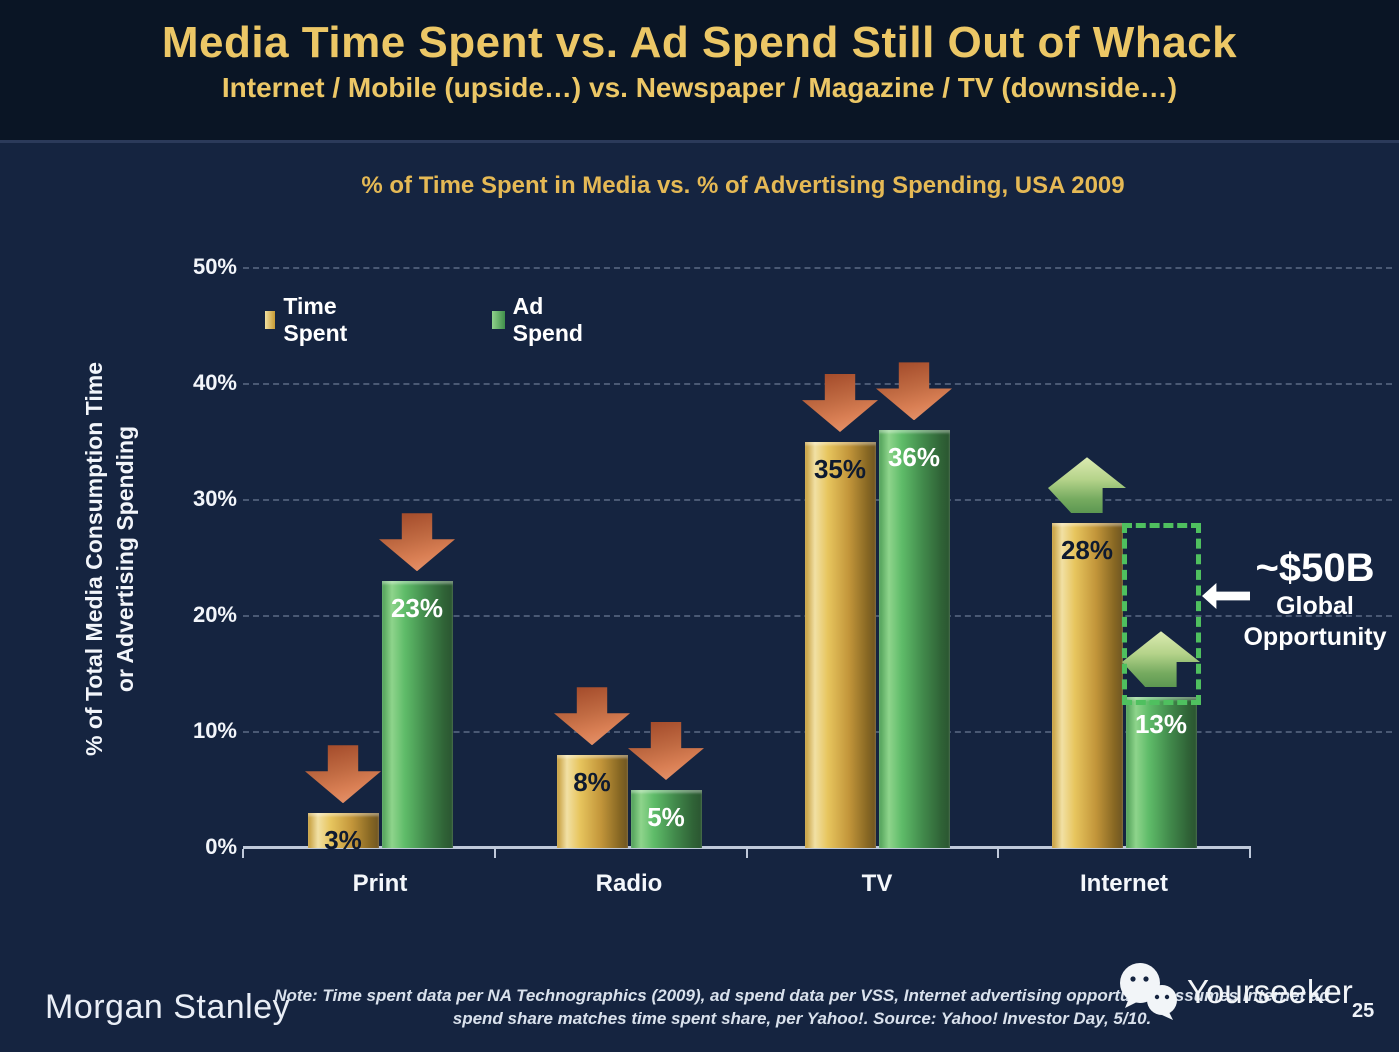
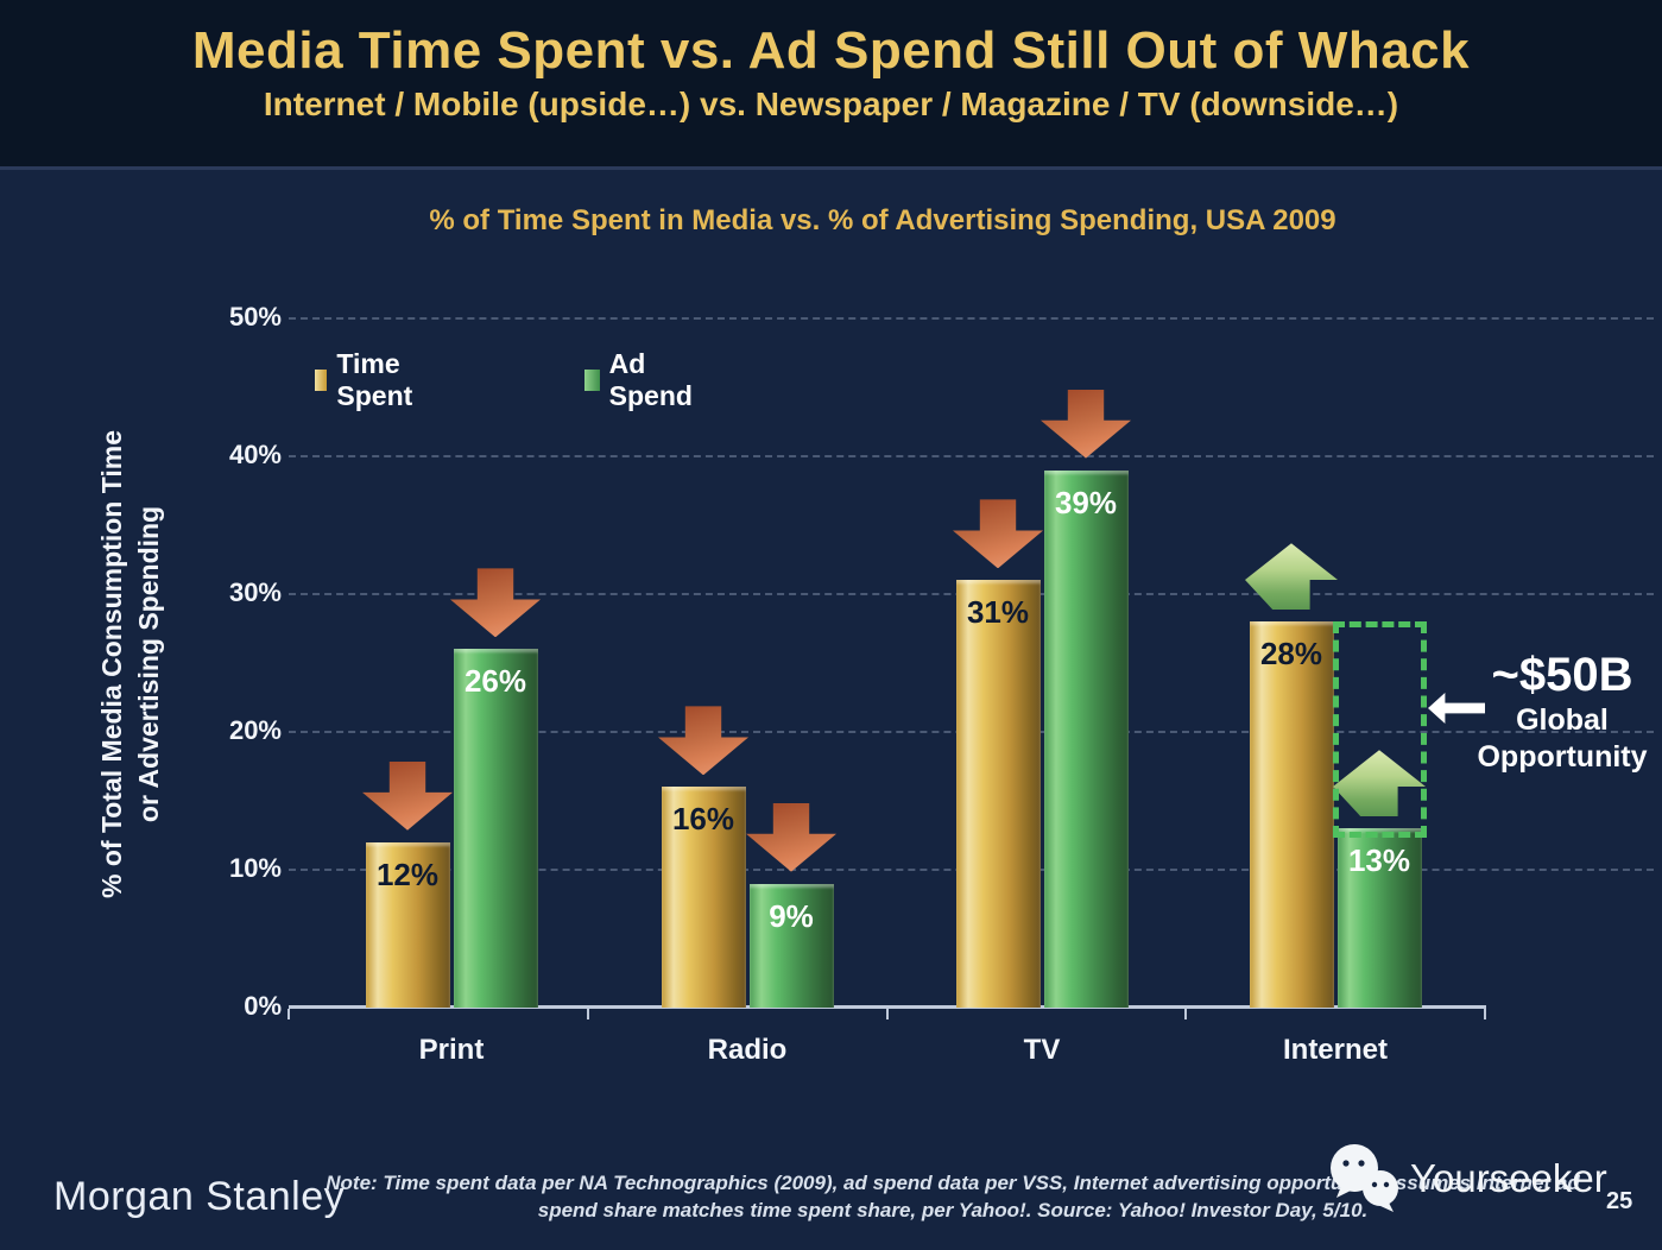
Time Spent/Print: 3% -> 12%
Ad Spend/Print: 23% -> 26%
Time Spent/Radio: 8% -> 16%
Ad Spend/Radio: 5% -> 9%
Time Spent/TV: 35% -> 31%
Ad Spend/TV: 36% -> 39%
